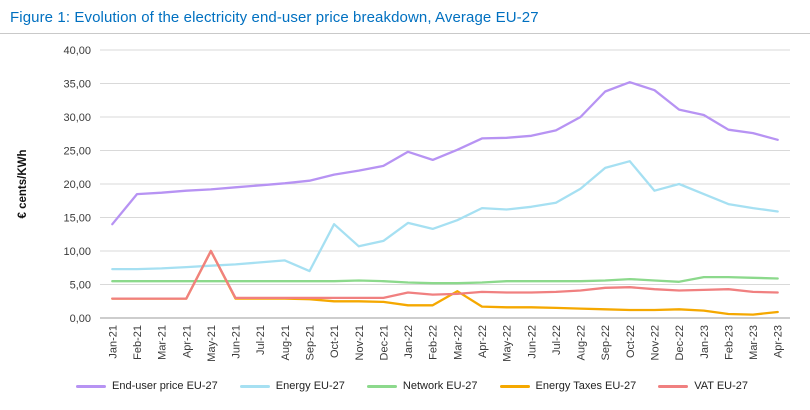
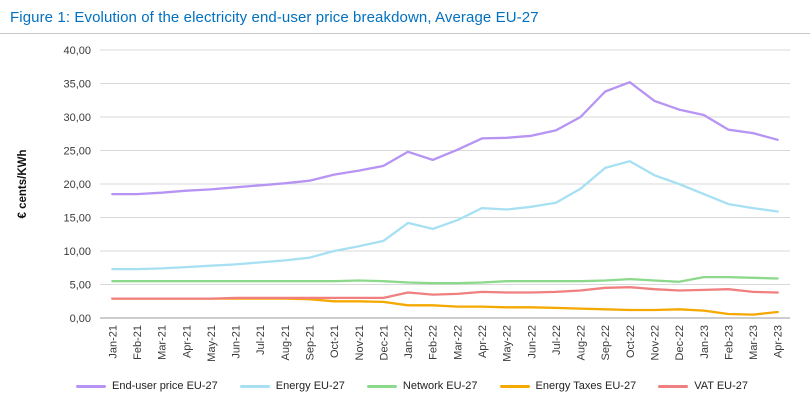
End-user price EU-27/Jan-21: 14 -> 18
Energy Taxes EU-27/May-21: 10 -> 3
VAT EU-27/May-21: 10 -> 3
Energy EU-27/Sep-21: 7 -> 9
Energy EU-27/Oct-21: 14 -> 10
Energy Taxes EU-27/Mar-22: 4 -> 2
End-user price EU-27/Nov-22: 34 -> 32
Energy EU-27/Nov-22: 19 -> 21
